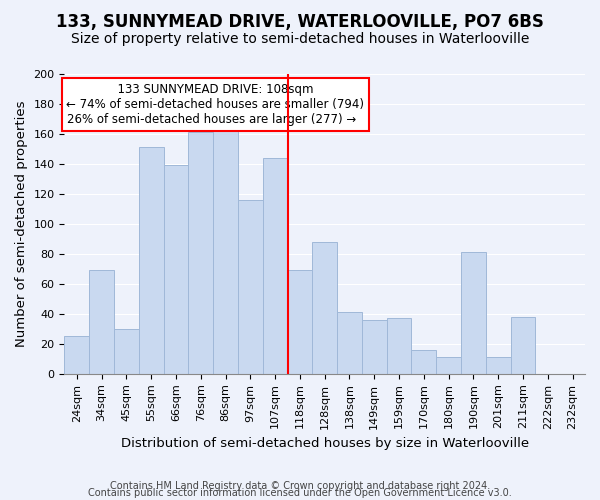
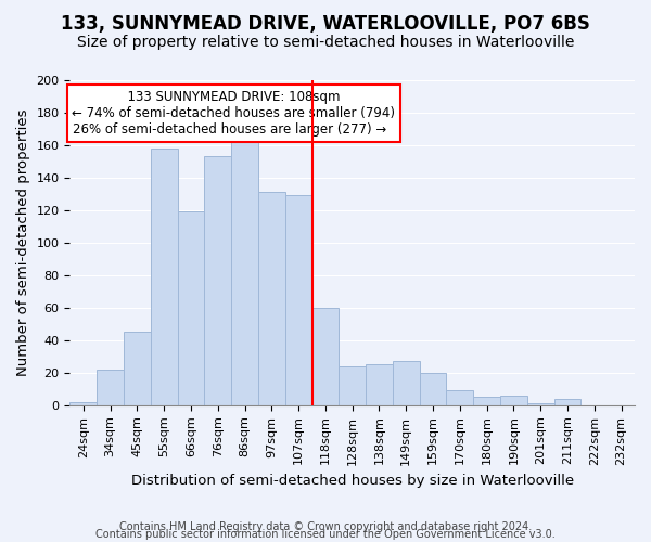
24sqm: 25 -> 2
34sqm: 69 -> 22
45sqm: 30 -> 45
55sqm: 151 -> 158
66sqm: 139 -> 119
76sqm: 161 -> 153
97sqm: 116 -> 131
107sqm: 144 -> 129
118sqm: 69 -> 60
128sqm: 88 -> 24
138sqm: 41 -> 25
149sqm: 36 -> 27
159sqm: 37 -> 20
170sqm: 16 -> 9
180sqm: 11 -> 5
190sqm: 81 -> 6
201sqm: 11 -> 1
211sqm: 38 -> 4
